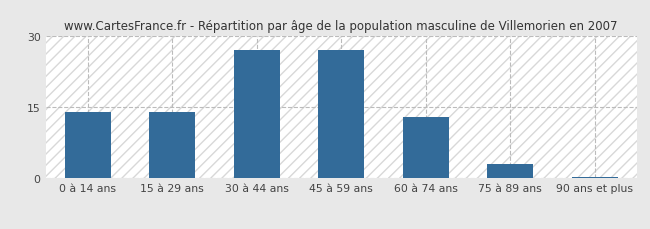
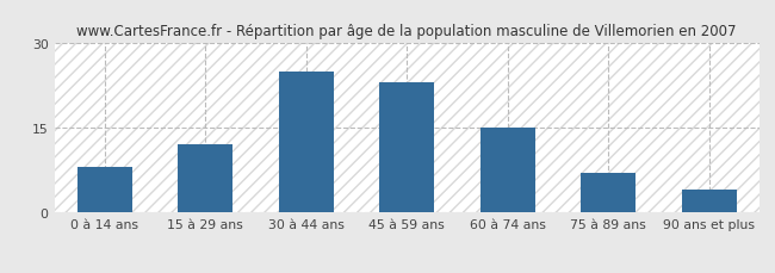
0 à 14 ans: 14.0 -> 8.0
15 à 29 ans: 14.0 -> 12.0
30 à 44 ans: 27.0 -> 25.0
45 à 59 ans: 27.0 -> 23.0
60 à 74 ans: 13.0 -> 15.0
75 à 89 ans: 3.0 -> 7.0
90 ans et plus: 0.2 -> 4.0
